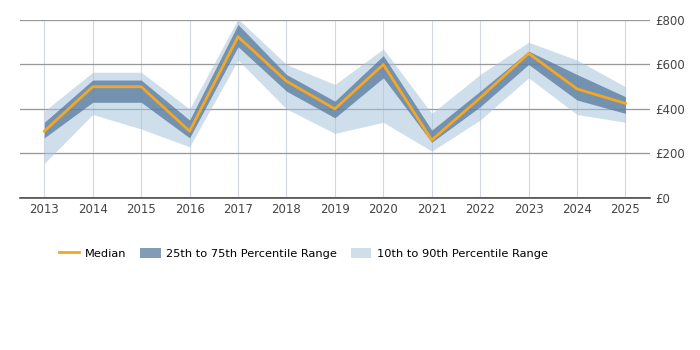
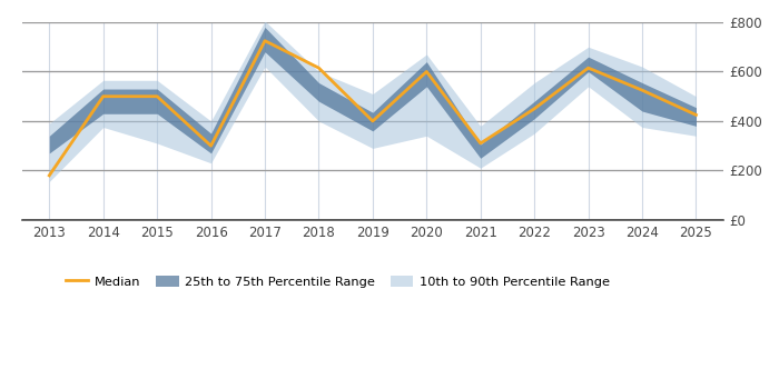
Median/2013: £300 -> £180
Median/2018: £525 -> £615
Median/2021: £260 -> £310
Median/2023: £650 -> £615
Median/2024: £490 -> £525
